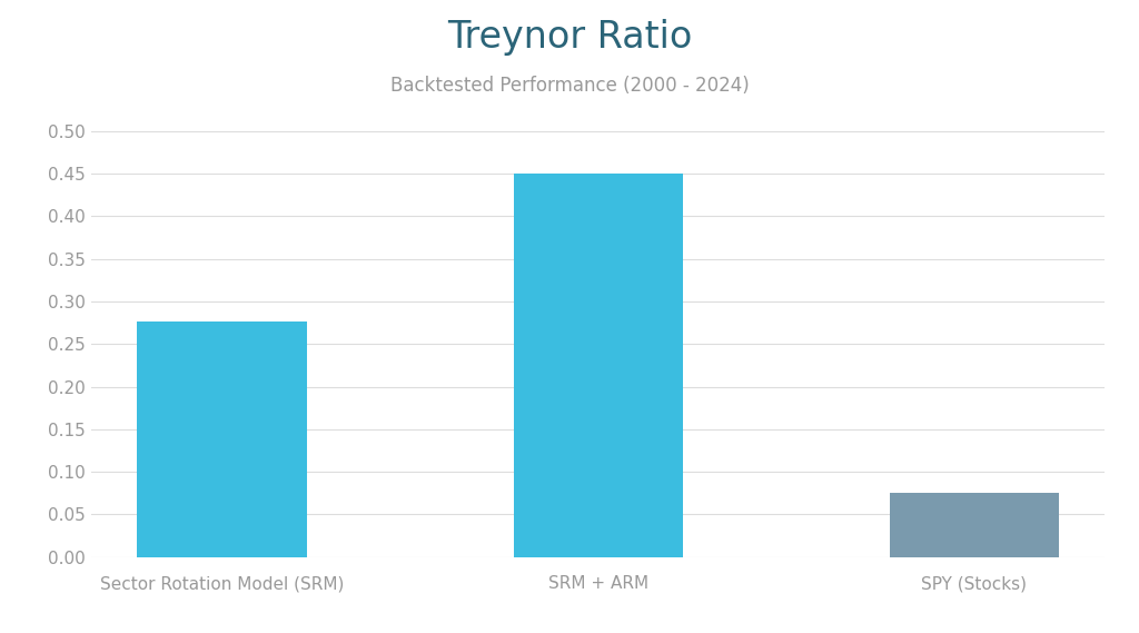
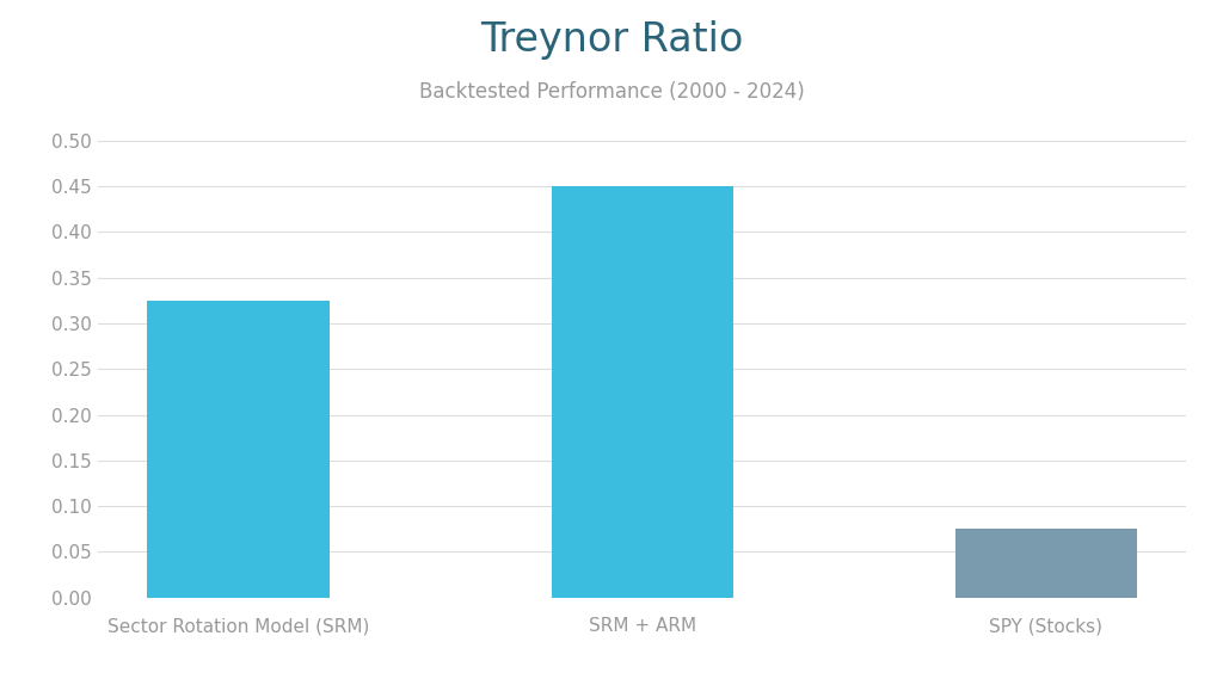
Sector Rotation Model (SRM): 0.276 -> 0.325
